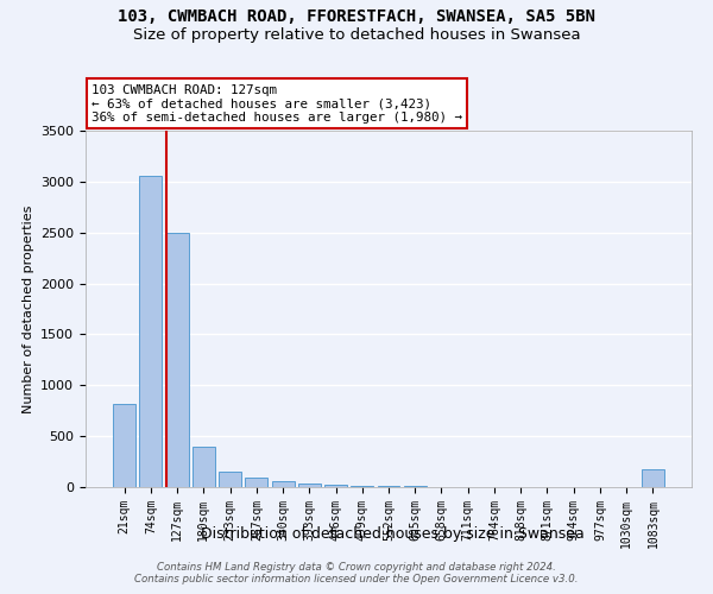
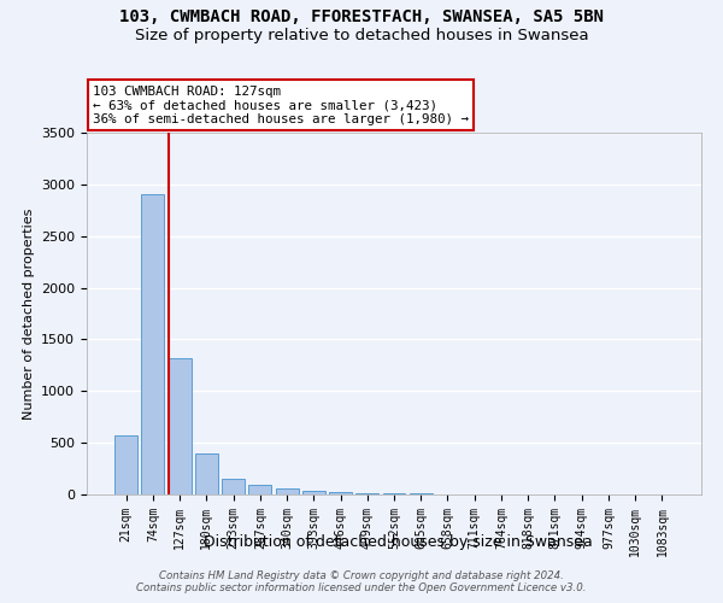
21sqm: 820 -> 570
74sqm: 3060 -> 2900
127sqm: 2500 -> 1320
1083sqm: 180 -> 0
